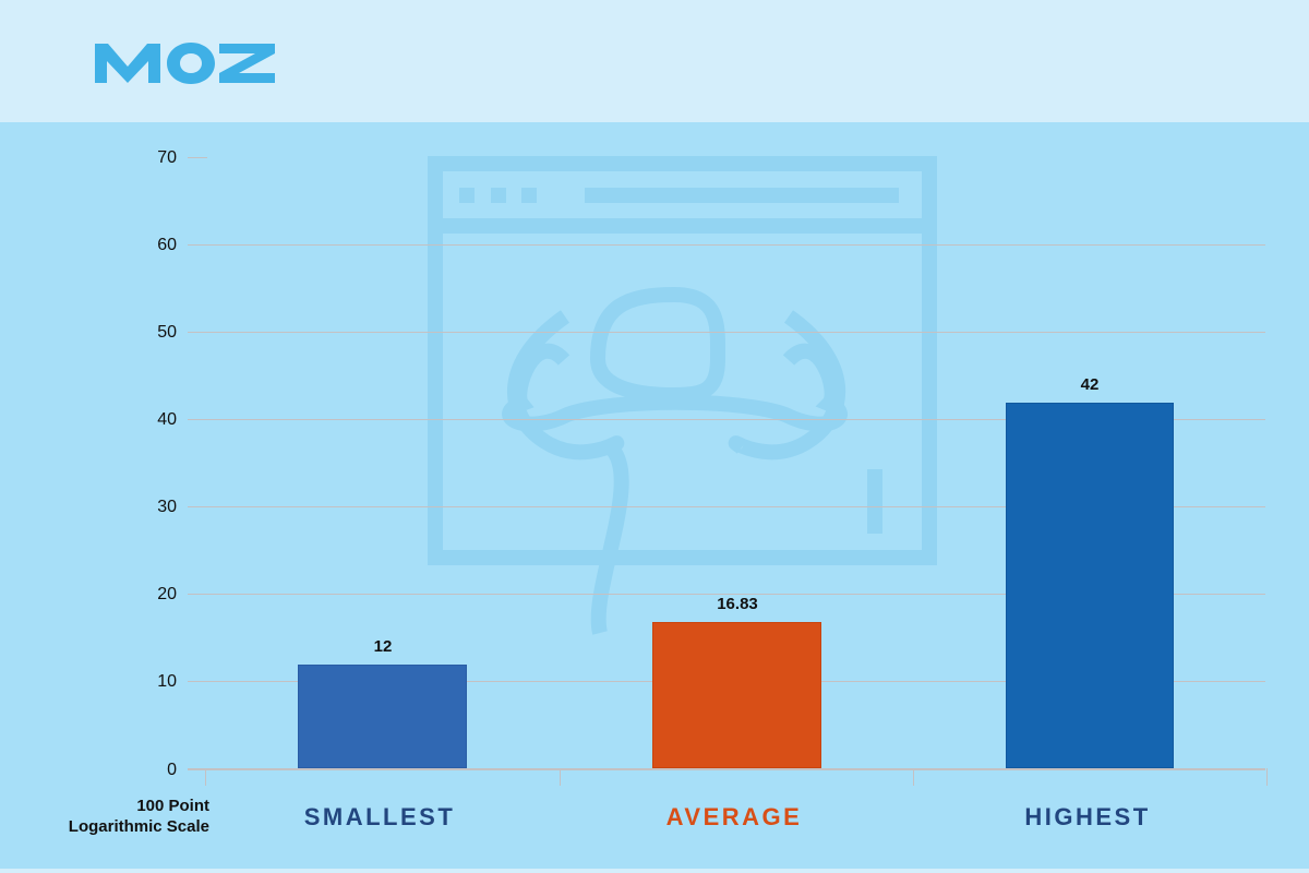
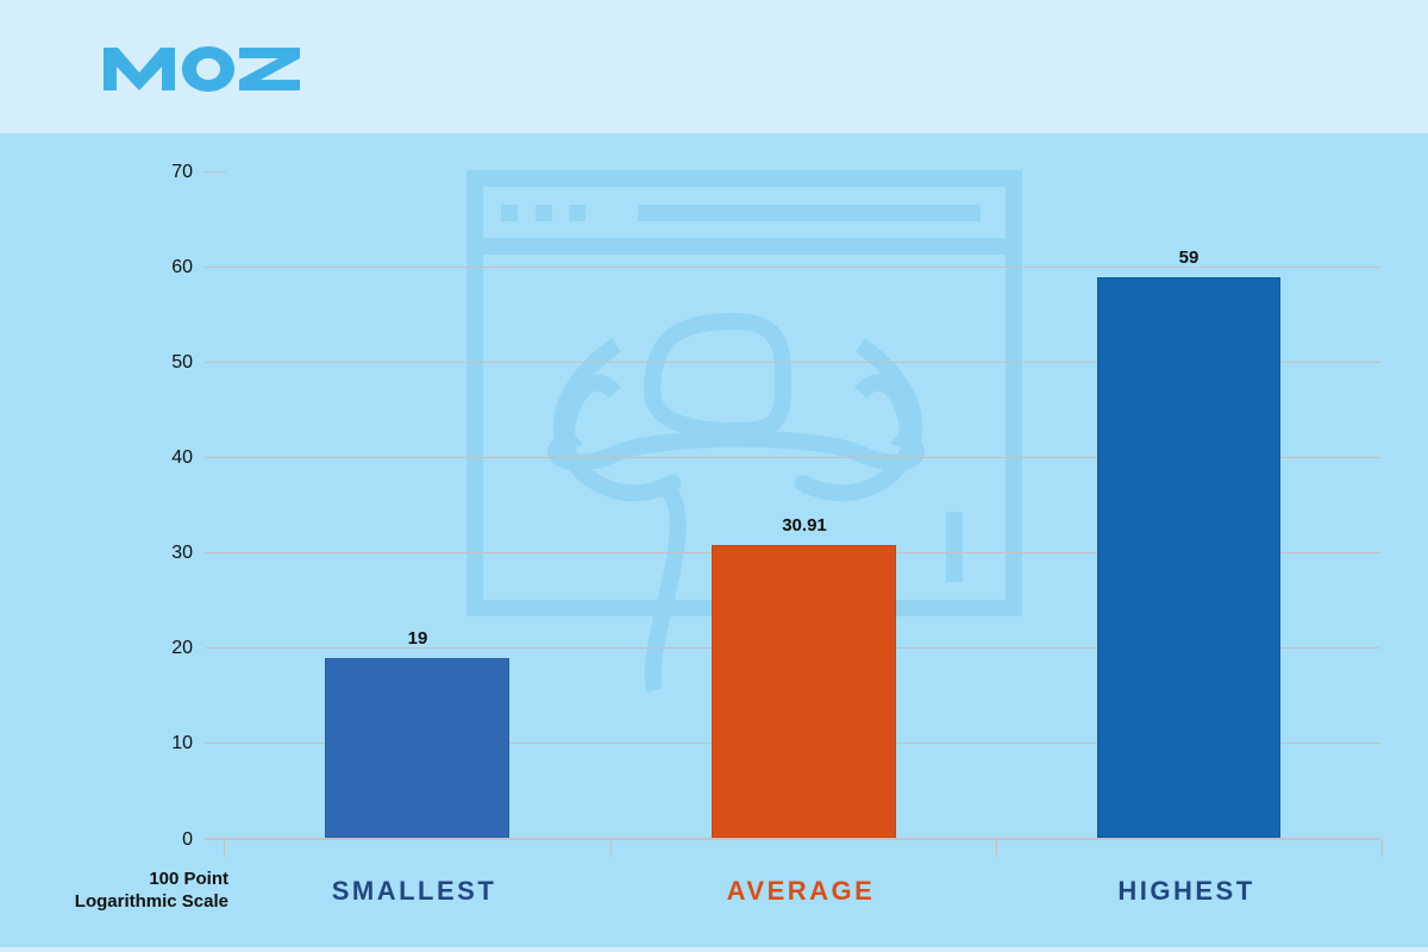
SMALLEST: 12 -> 19
AVERAGE: 16.83 -> 30.91
HIGHEST: 42 -> 59
